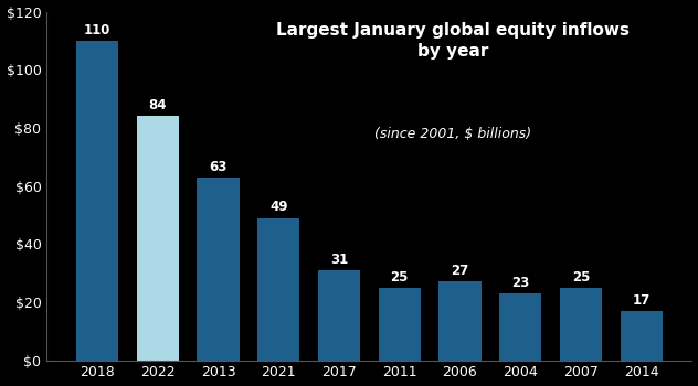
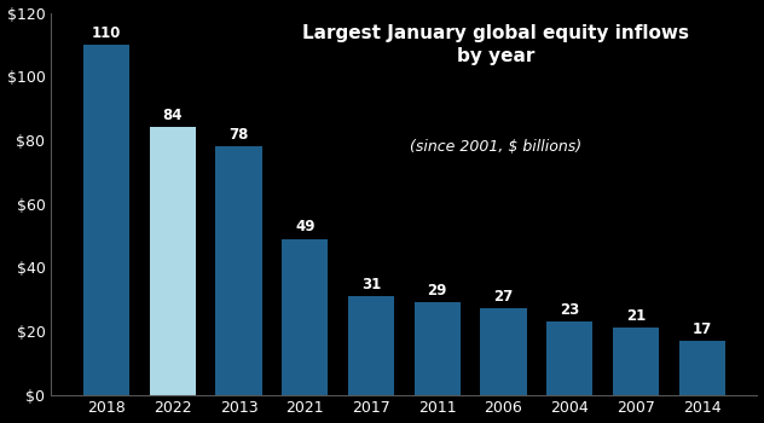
2013: 63 -> 78
2011: 25 -> 29
2007: 25 -> 21
